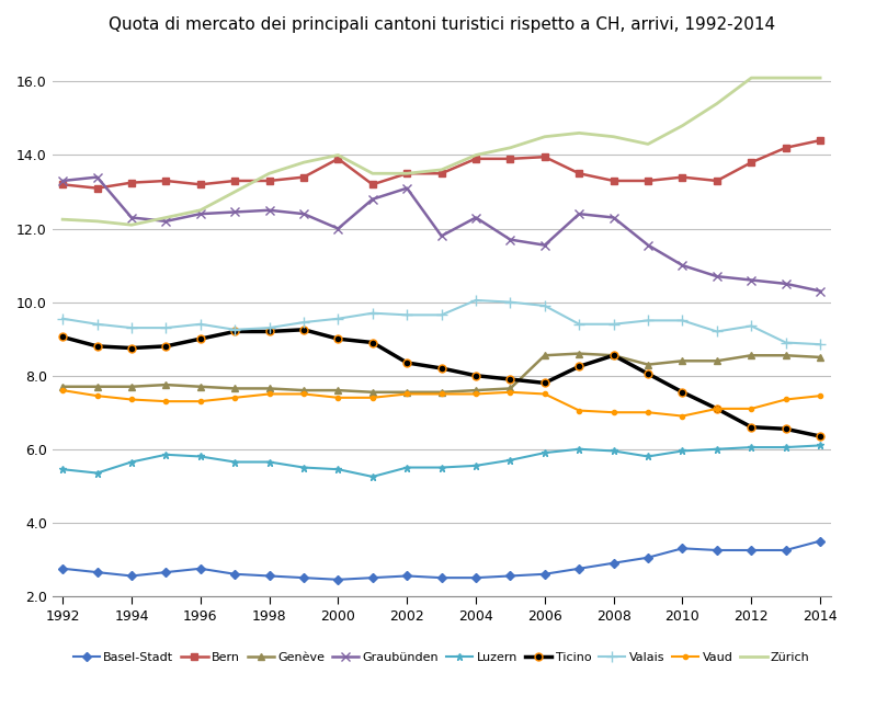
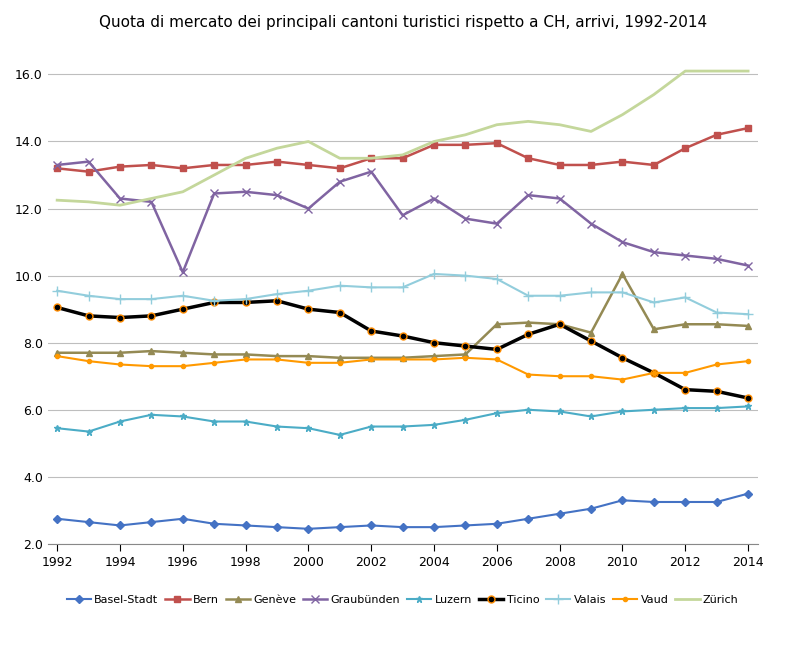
Graubünden/1996: 12.40 -> 10.10
Bern/2000: 13.90 -> 13.30
Genève/2010: 8.40 -> 10.05
